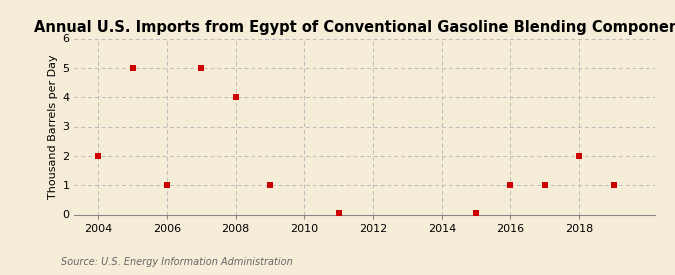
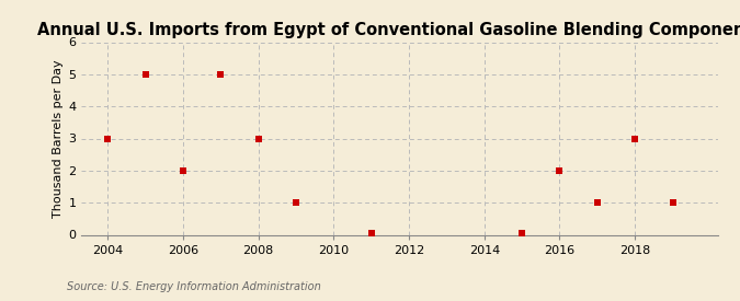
2004: 2.00 -> 3.00
2006: 1.00 -> 2.00
2008: 4.00 -> 3.00
2016: 1.00 -> 2.00
2018: 2.00 -> 3.00
